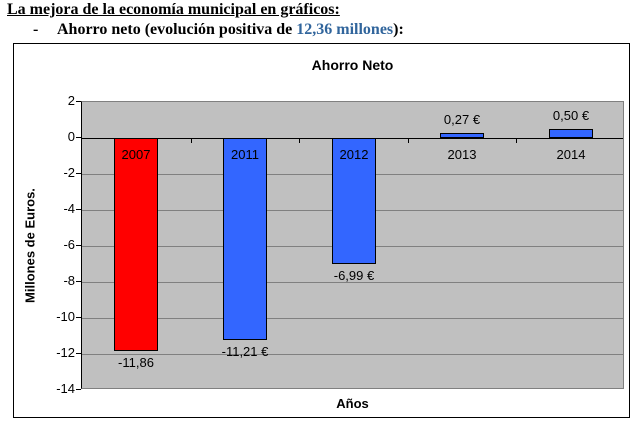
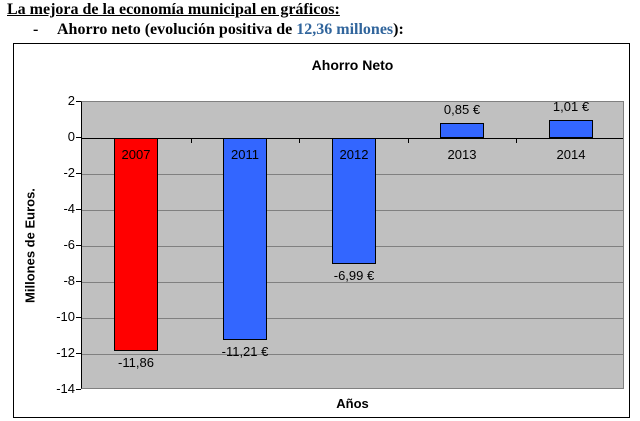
2013: 0,27 -> 0,85
2014: 0,50 -> 1,01
